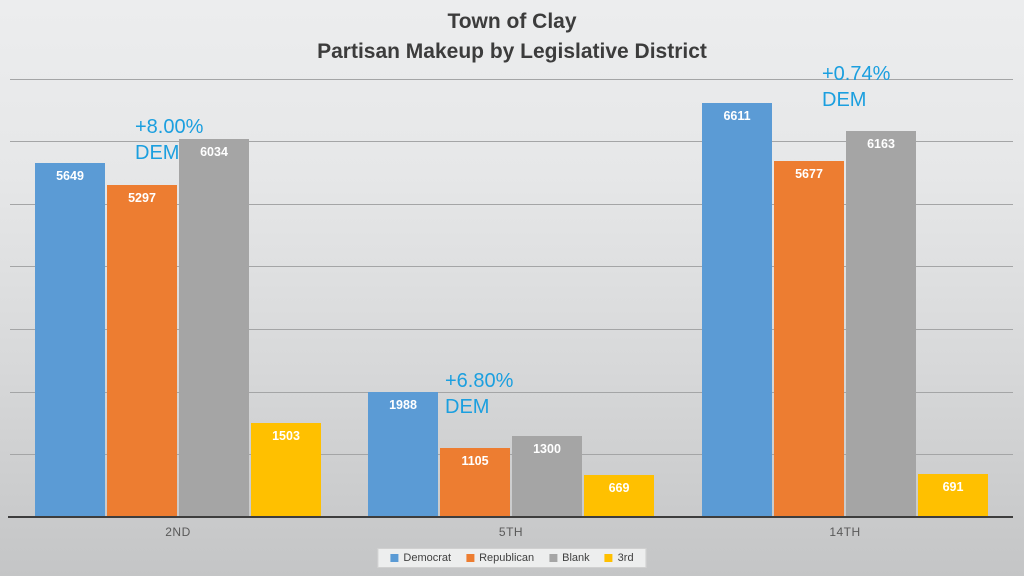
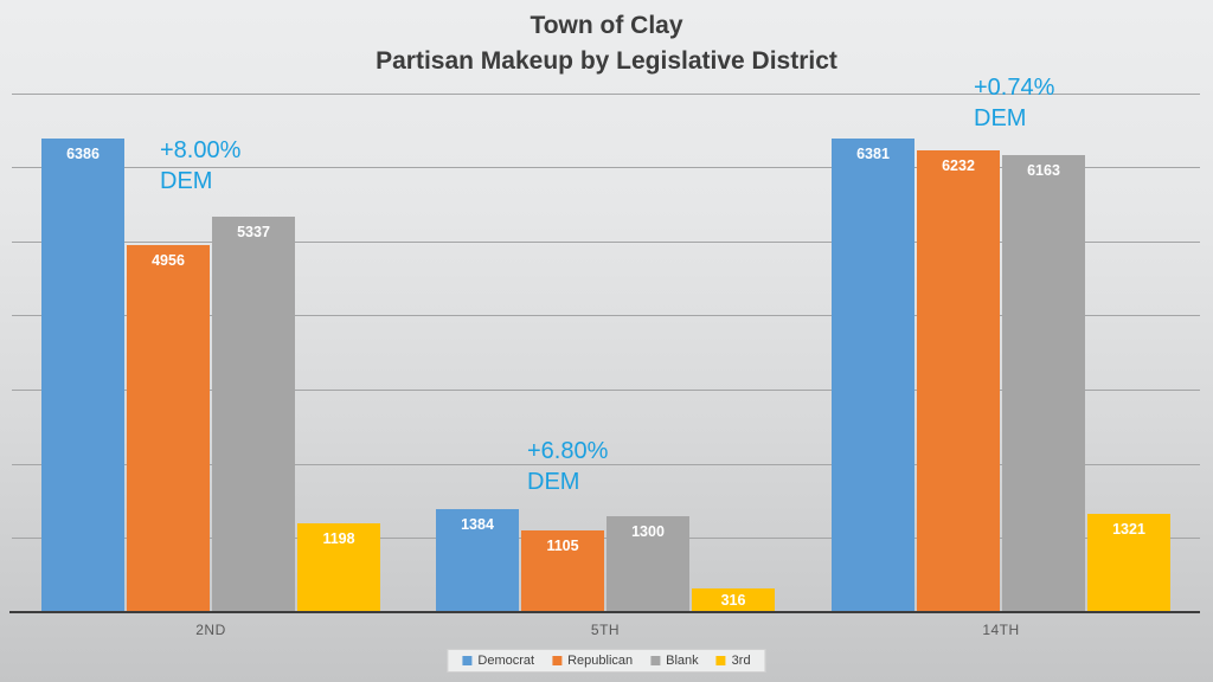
Democrat/2ND: 5649 -> 6386
Republican/2ND: 5297 -> 4956
Blank/2ND: 6034 -> 5337
3rd/2ND: 1503 -> 1198
Democrat/5TH: 1988 -> 1384
3rd/5TH: 669 -> 316
Democrat/14TH: 6611 -> 6381
Republican/14TH: 5677 -> 6232
3rd/14TH: 691 -> 1321
